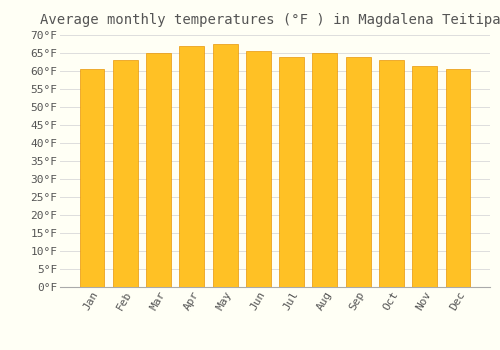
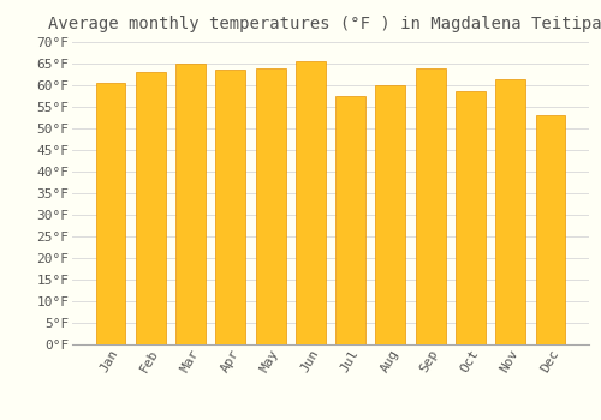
Apr: 67.0°F -> 63.5°F
May: 67.5°F -> 64.0°F
Jul: 64.0°F -> 57.5°F
Aug: 65.0°F -> 60.0°F
Oct: 63.0°F -> 58.5°F
Dec: 60.5°F -> 53.0°F
